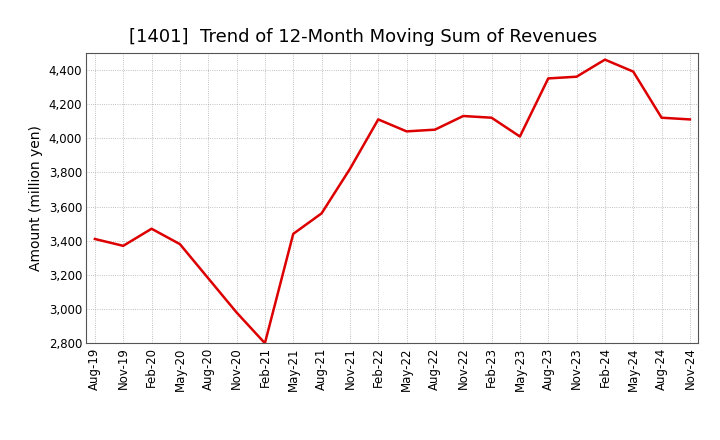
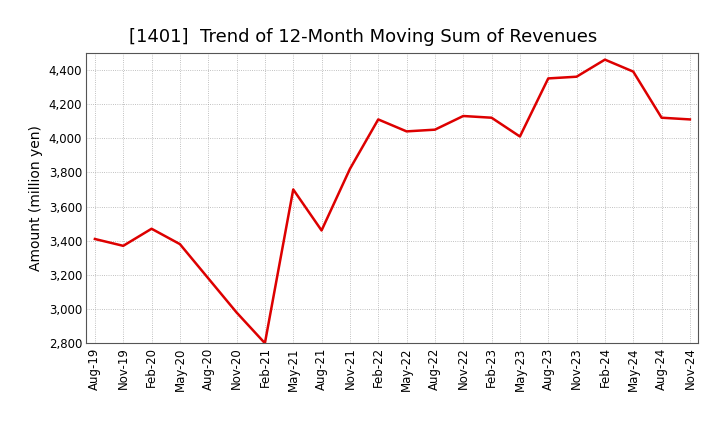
May-21: 3,440 -> 3,700
Aug-21: 3,560 -> 3,460
